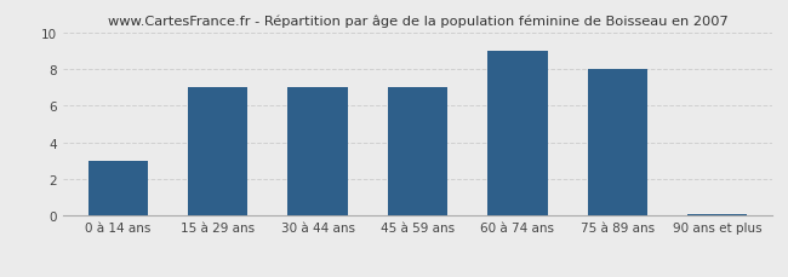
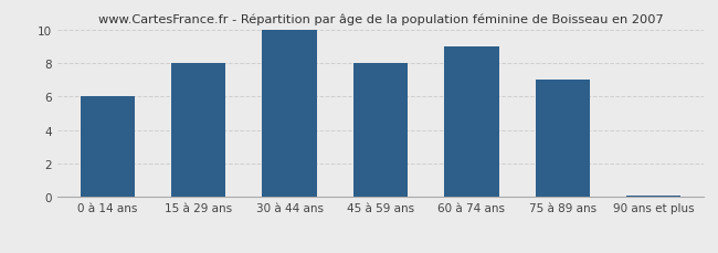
0 à 14 ans: 3.0 -> 6.0
15 à 29 ans: 7.0 -> 8.0
30 à 44 ans: 7.0 -> 10.0
45 à 59 ans: 7.0 -> 8.0
75 à 89 ans: 8.0 -> 7.0
